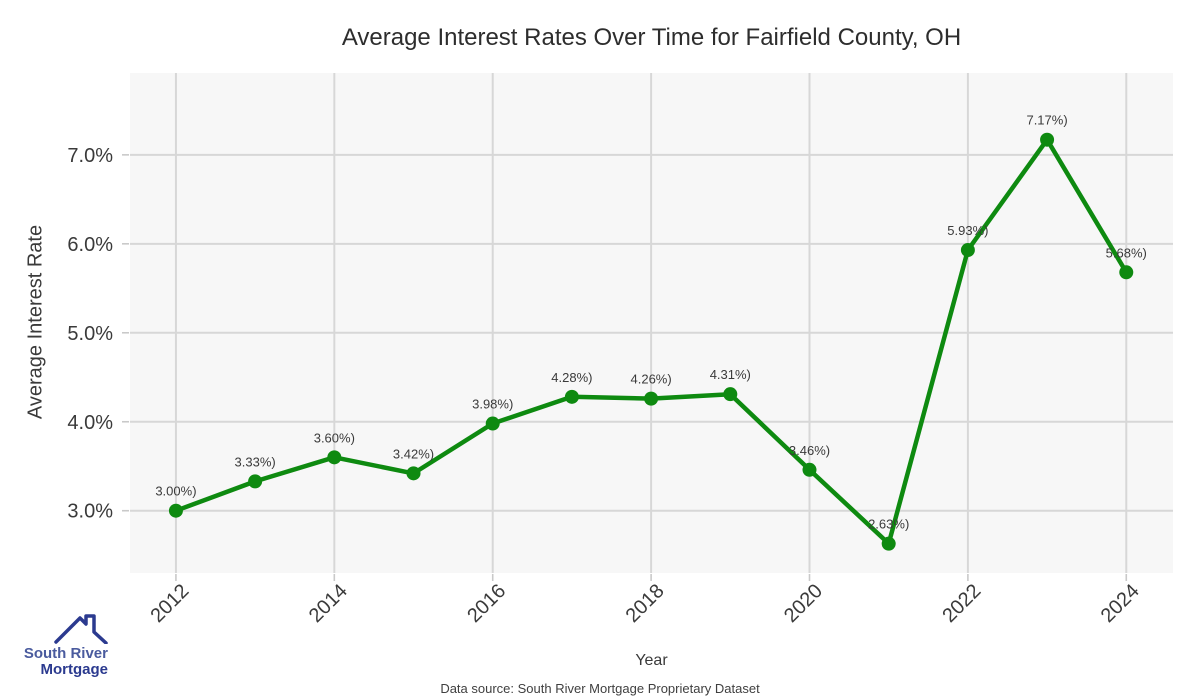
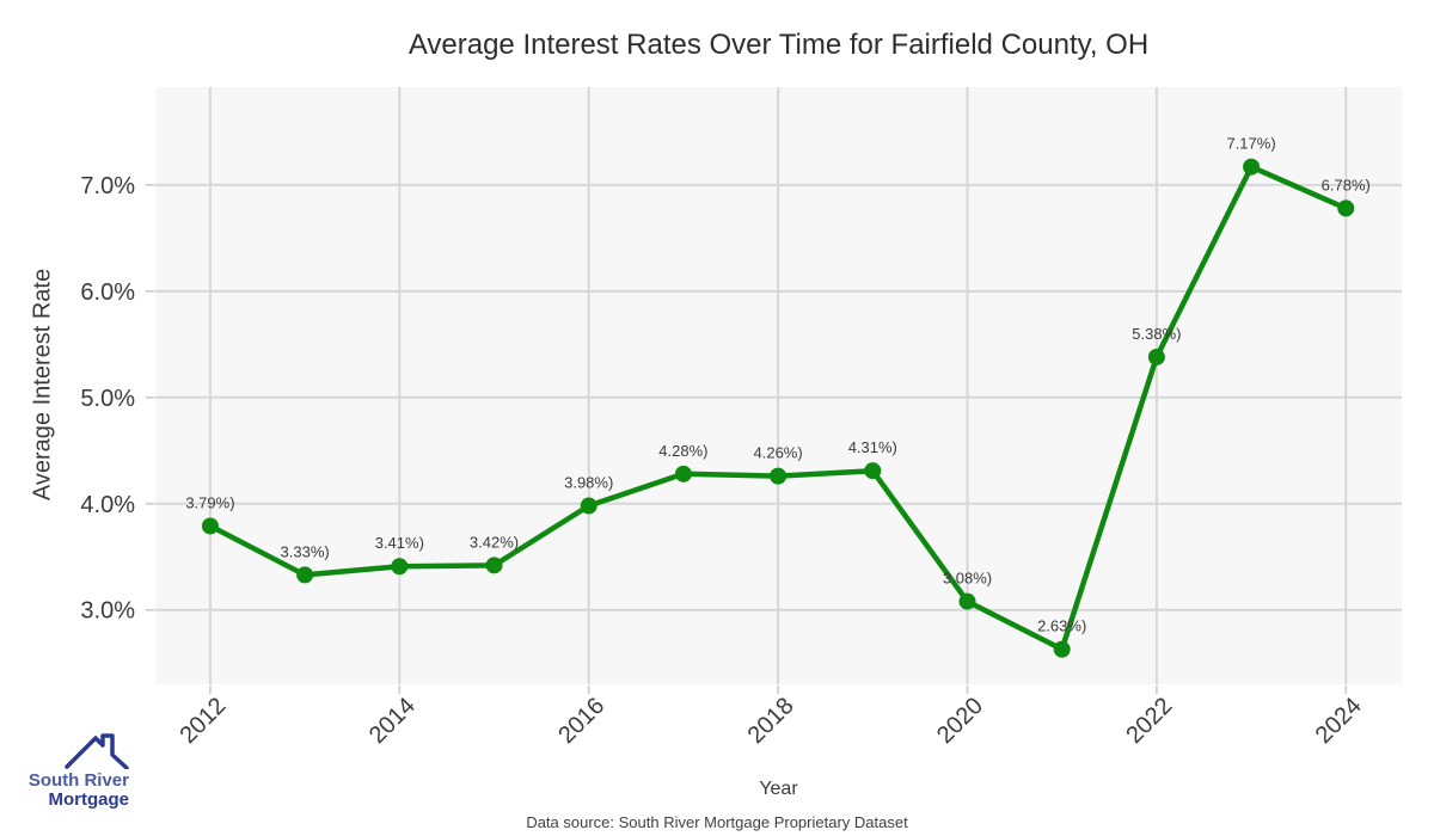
2012: 3.00% -> 3.79%
2014: 3.60% -> 3.41%
2020: 3.46% -> 3.08%
2022: 5.93% -> 5.38%
2024: 5.68% -> 6.78%
